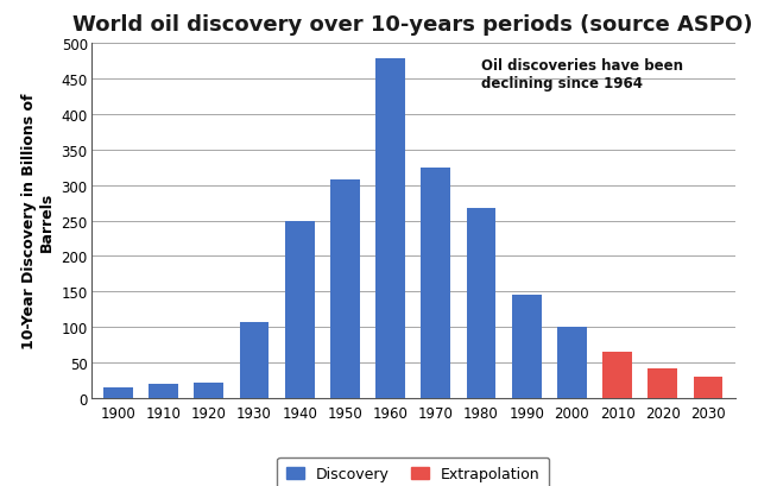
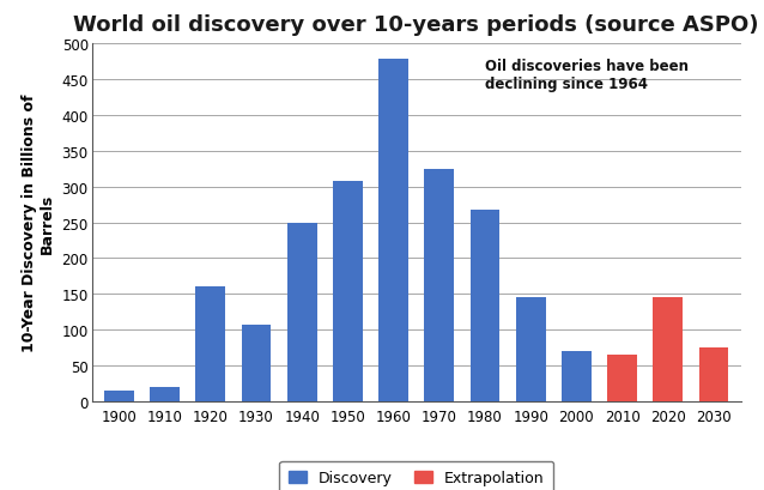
1920: 22 -> 160
2000: 100 -> 70
2020: 42 -> 146
2030: 30 -> 76
